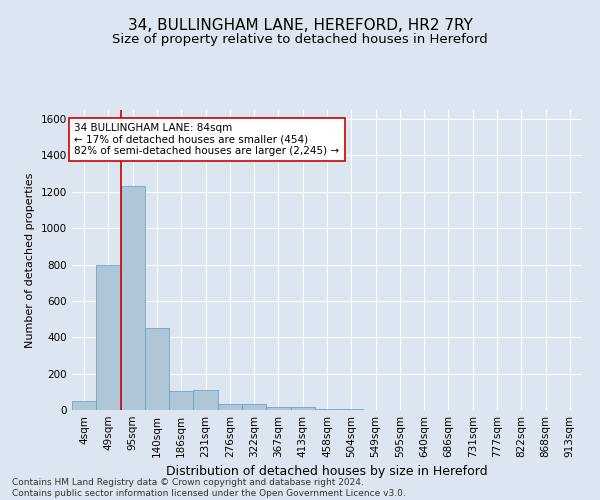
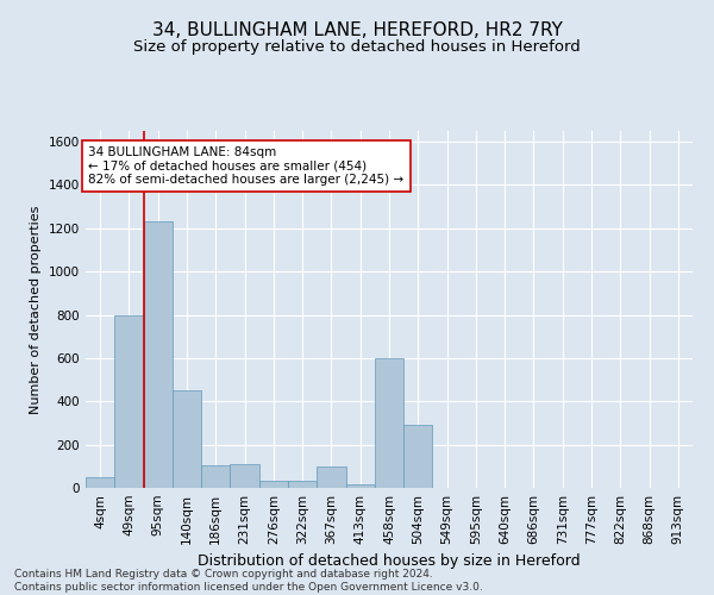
367sqm: 20 -> 100
458sqm: 10 -> 600
504sqm: 10 -> 290
